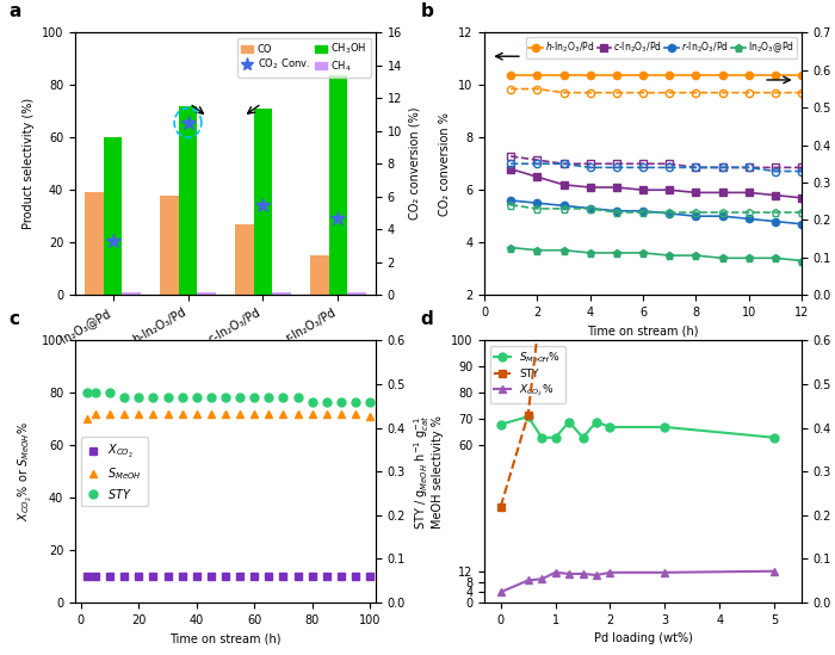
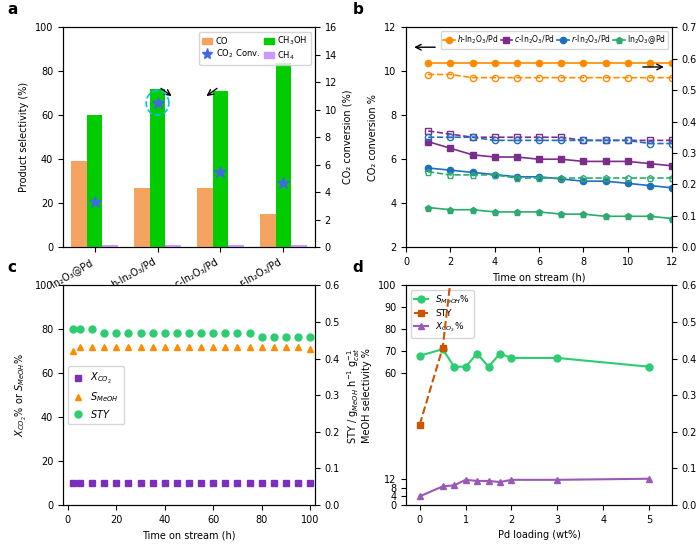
CO/h-In₂O₃/Pd: 38 -> 27
